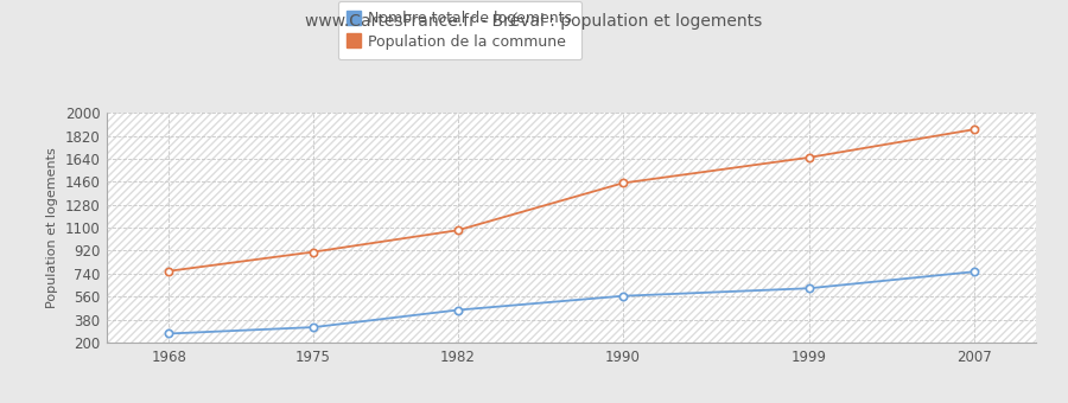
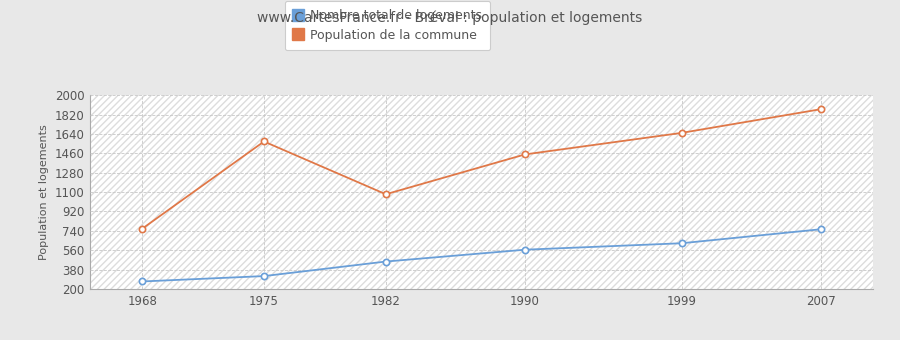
Population de la commune/1975: 910 -> 1570
